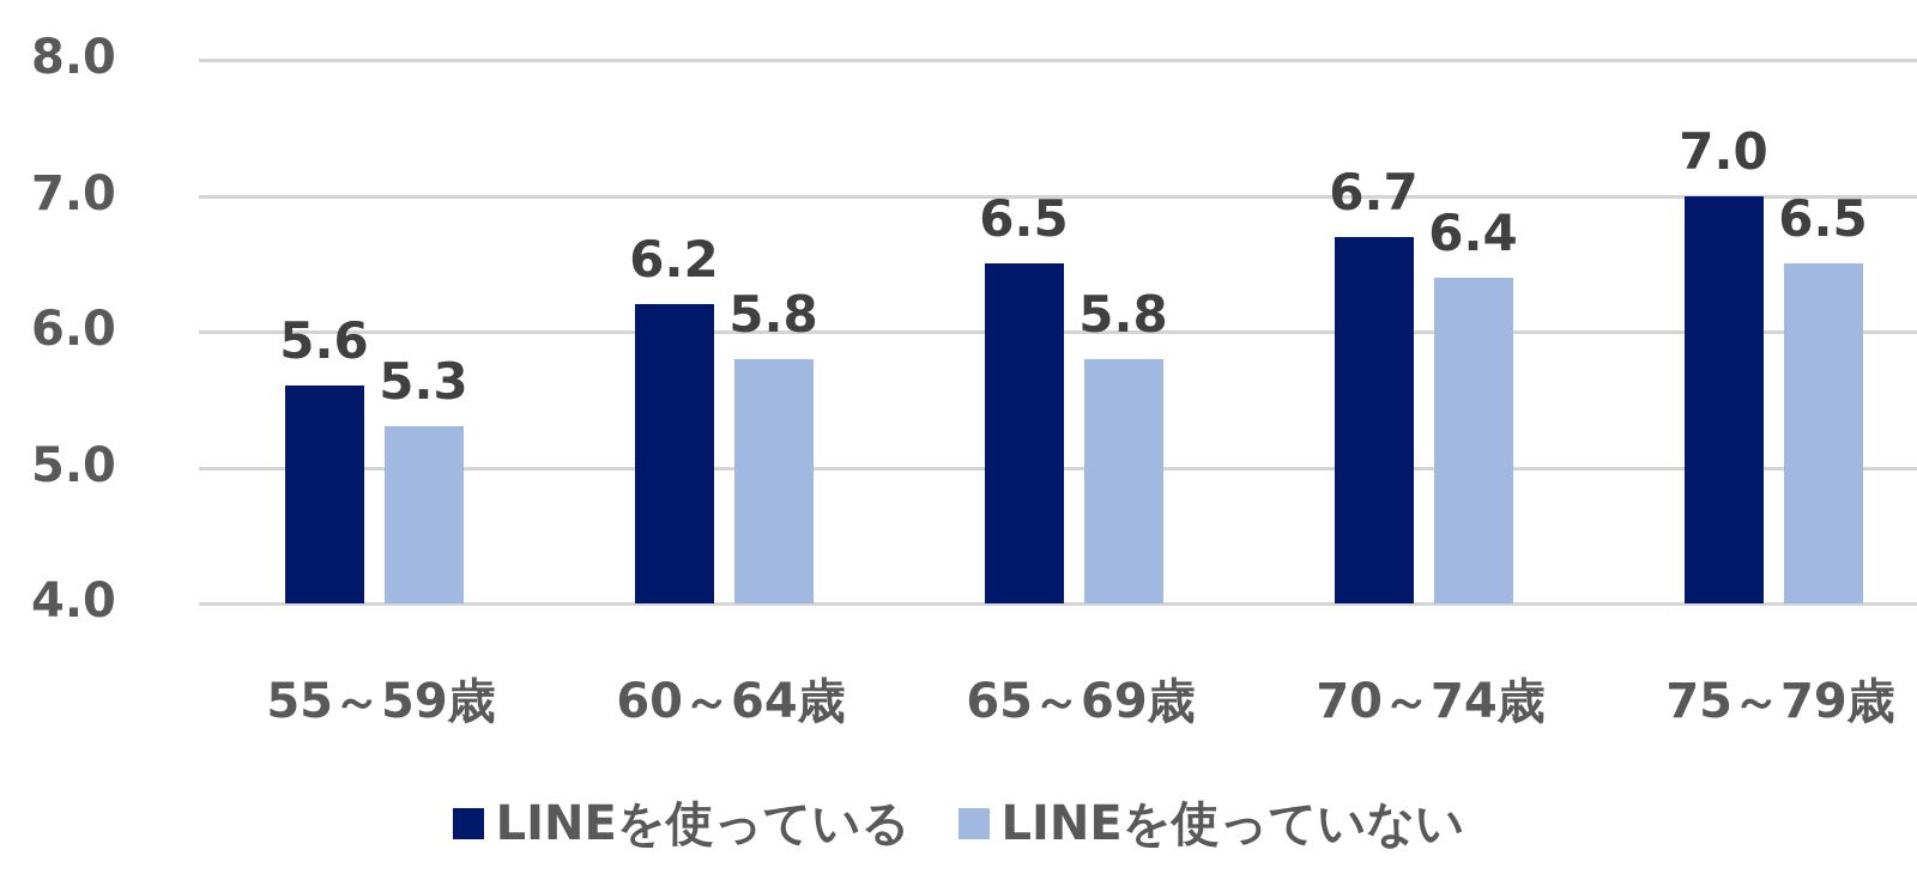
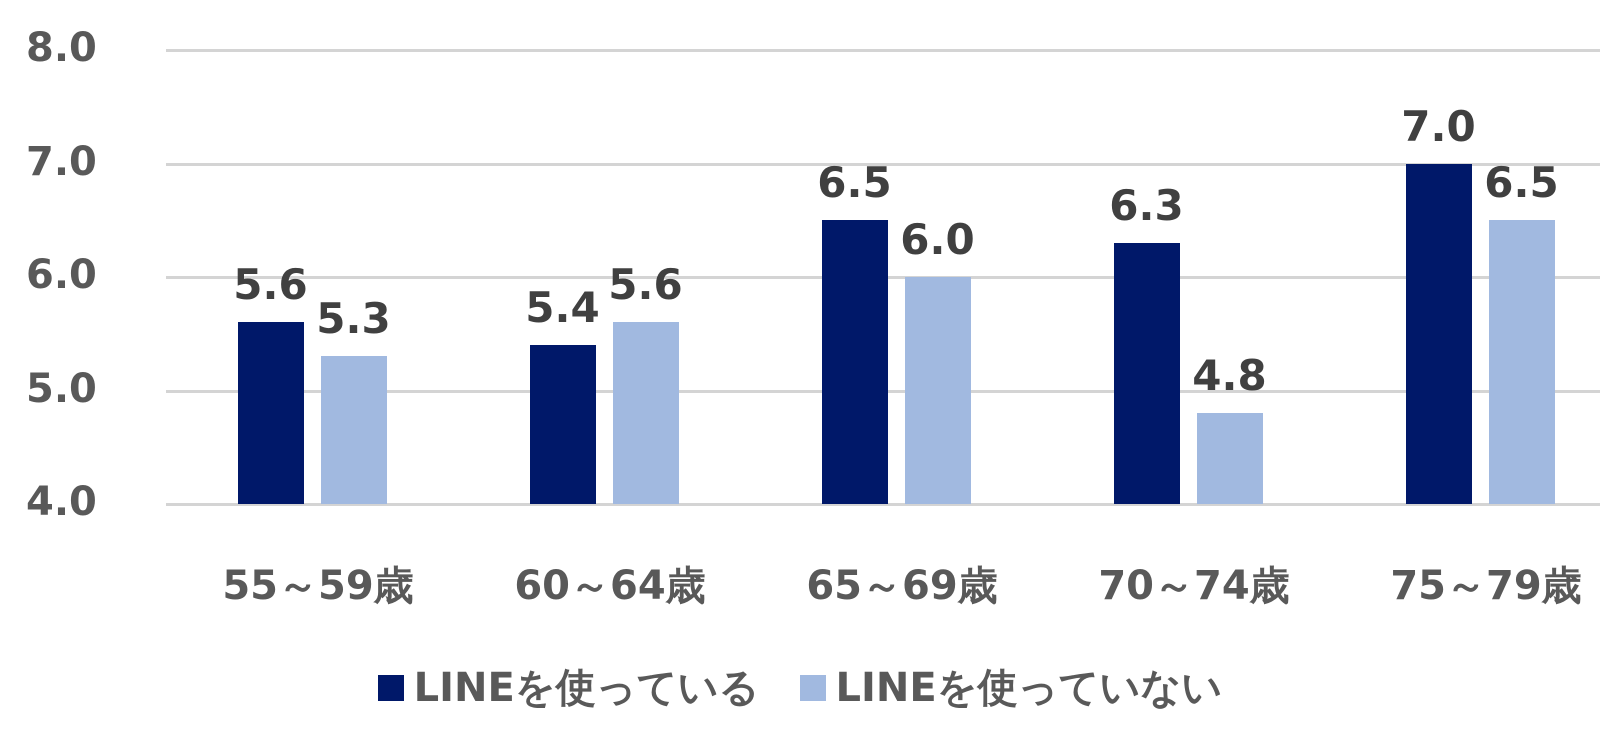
LINEを使っている/60～64歳: 6.2 -> 5.4
LINEを使っていない/60～64歳: 5.8 -> 5.6
LINEを使っていない/65～69歳: 5.8 -> 6.0
LINEを使っている/70～74歳: 6.7 -> 6.3
LINEを使っていない/70～74歳: 6.4 -> 4.8
